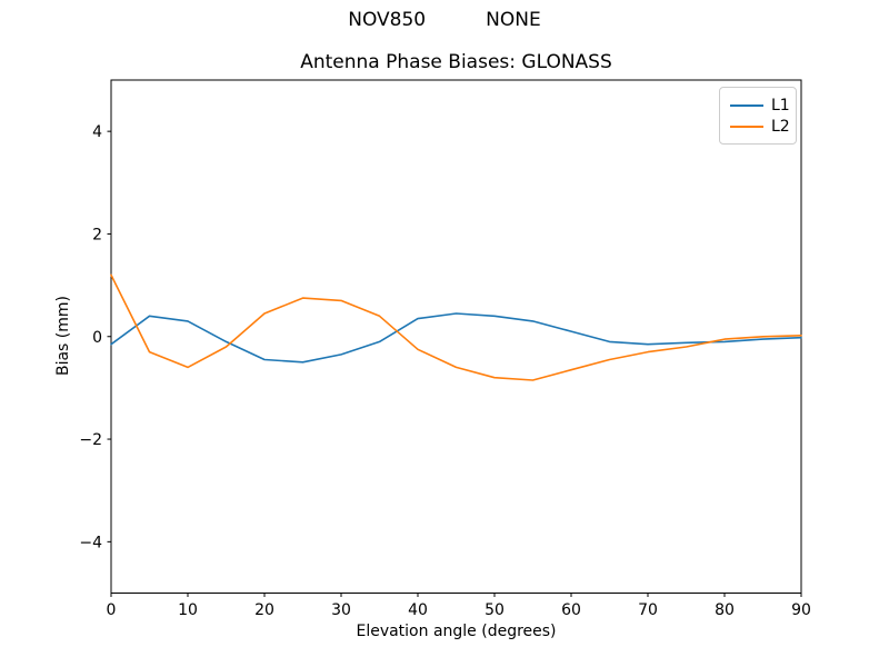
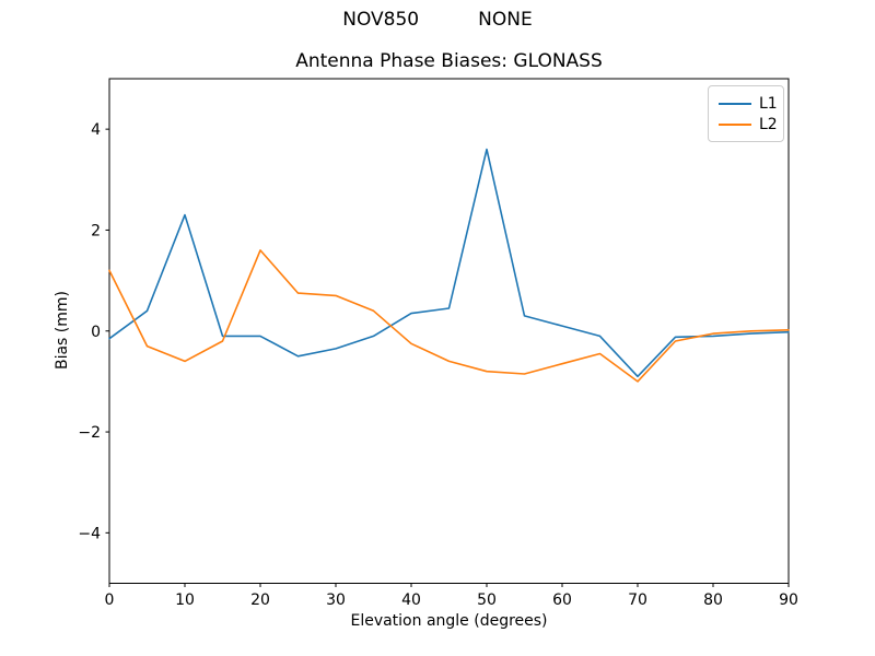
L1/10: 0.3 -> 2.3
L1/20: -0.5 -> -0.1
L2/20: 0.5 -> 1.6
L1/50: 0.4 -> 3.6
L1/70: -0.1 -> -0.9
L2/70: -0.3 -> -1.0
